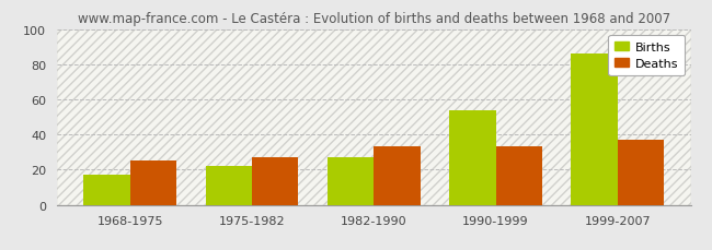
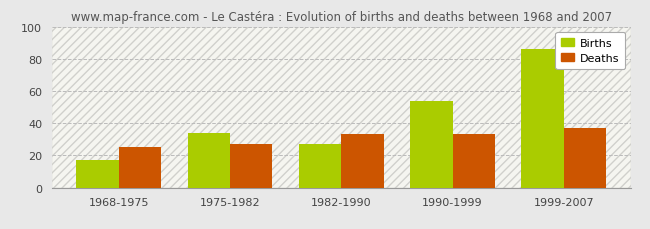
Births/1975-1982: 22 -> 34
